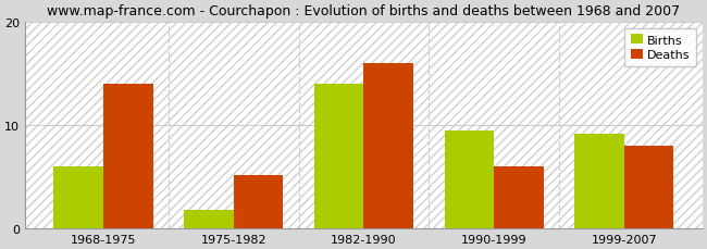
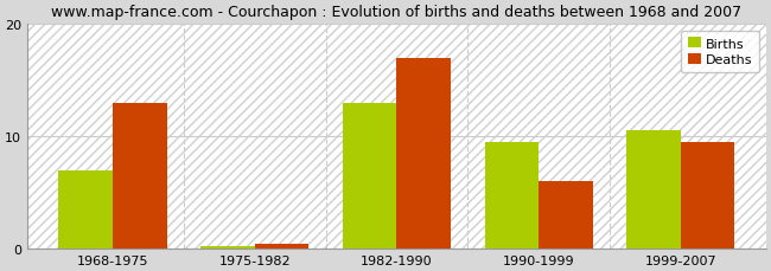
Births/1968-1975: 6.0 -> 7.0
Deaths/1968-1975: 14.0 -> 13.0
Births/1975-1982: 1.8 -> 0.2
Deaths/1975-1982: 5.2 -> 0.4
Births/1982-1990: 14.0 -> 13.0
Deaths/1982-1990: 16.0 -> 17.0
Births/1999-2007: 9.2 -> 10.5
Deaths/1999-2007: 8.0 -> 9.5
